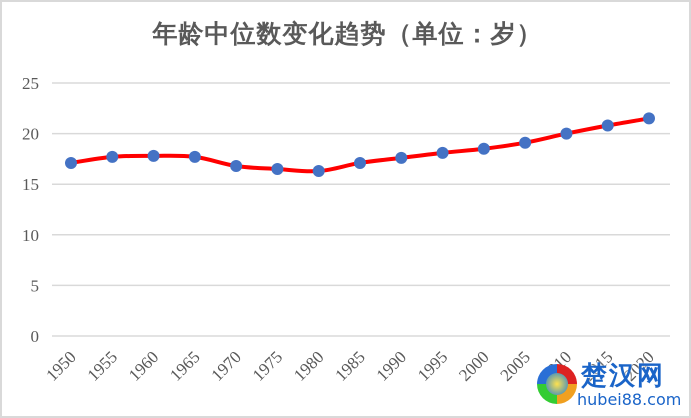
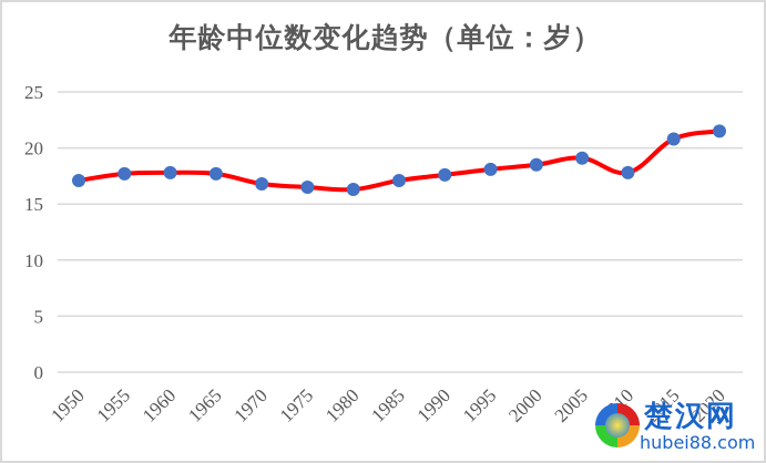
2010: 20.0 -> 17.8
